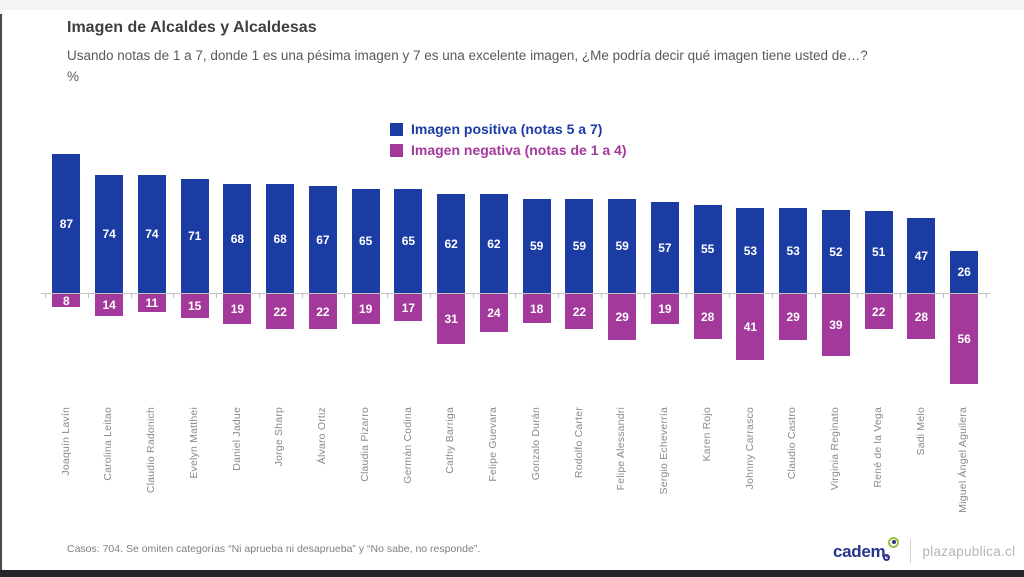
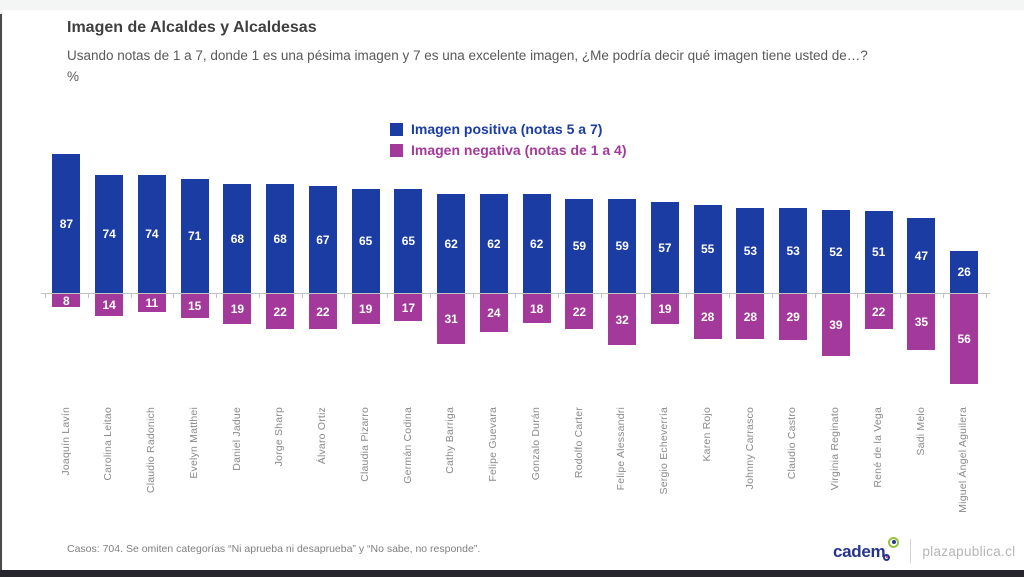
Imagen positiva (notas 5 a 7)/Gonzalo Durán: 59 -> 62
Imagen negativa (notas de 1 a 4)/Felipe Alessandri: 29 -> 32
Imagen negativa (notas de 1 a 4)/Johnny Carrasco: 41 -> 28
Imagen negativa (notas de 1 a 4)/Sadi Melo: 28 -> 35
